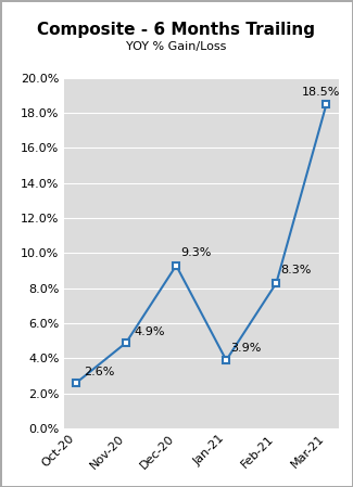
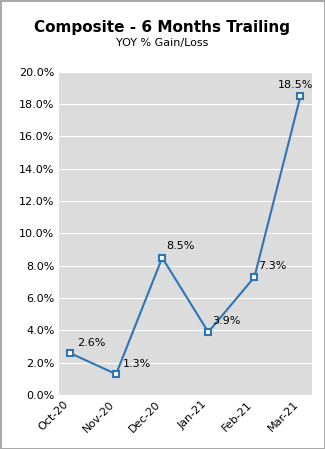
Nov-20: 4.9% -> 1.3%
Dec-20: 9.3% -> 8.5%
Feb-21: 8.3% -> 7.3%
